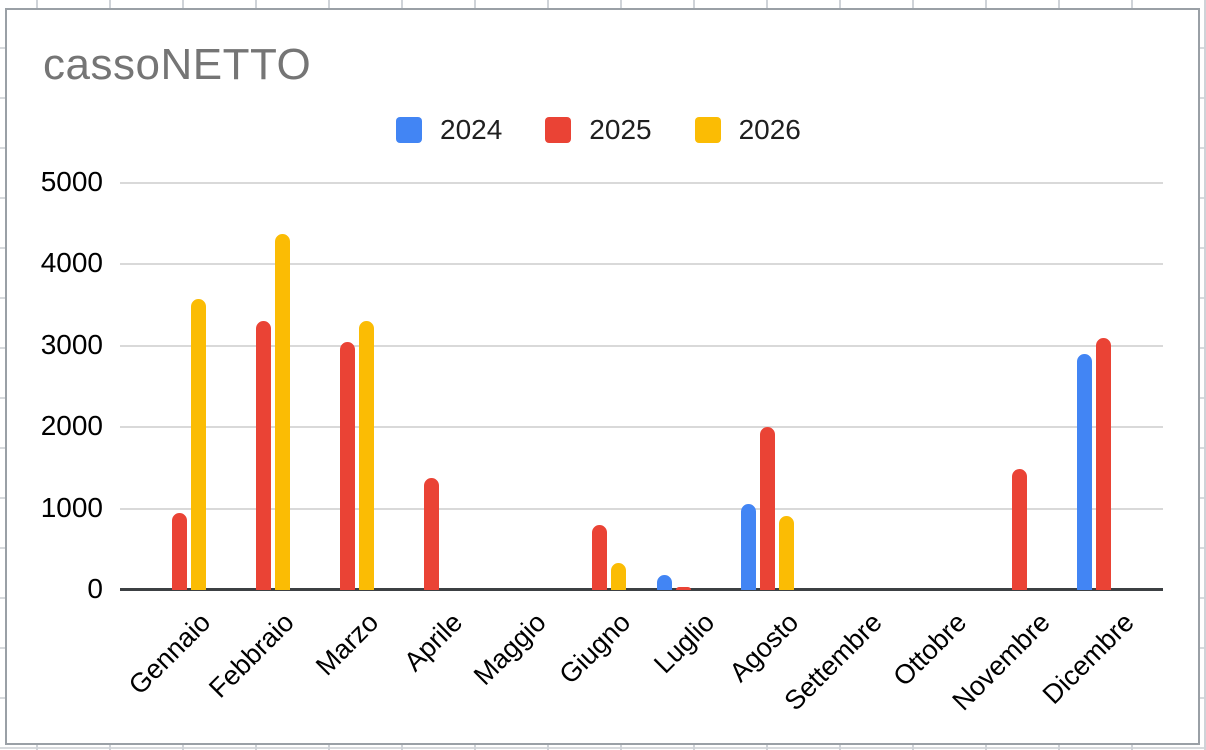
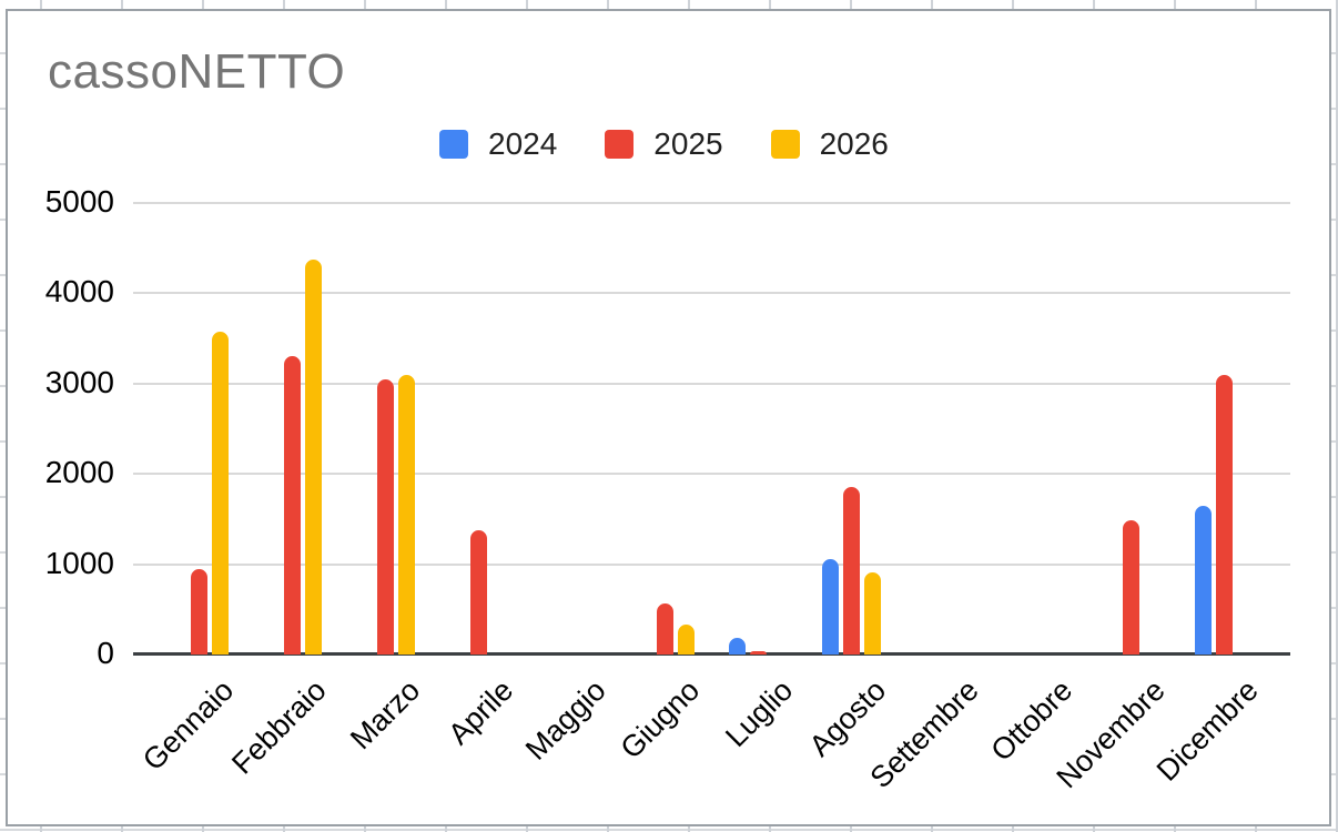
2026/Marzo: 3300 -> 3100
2025/Giugno: 800 -> 600
2025/Agosto: 2000 -> 1800
2024/Dicembre: 2900 -> 1600
